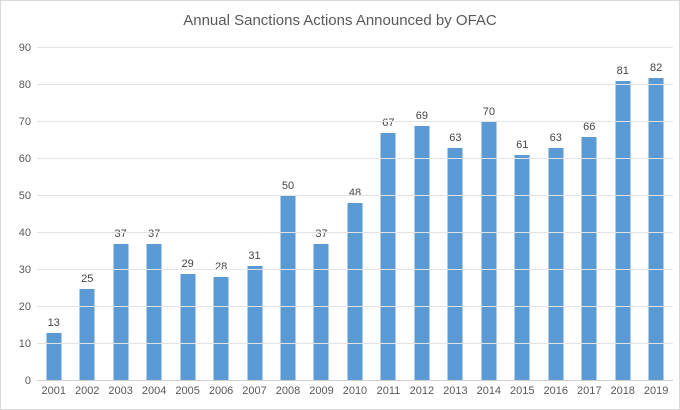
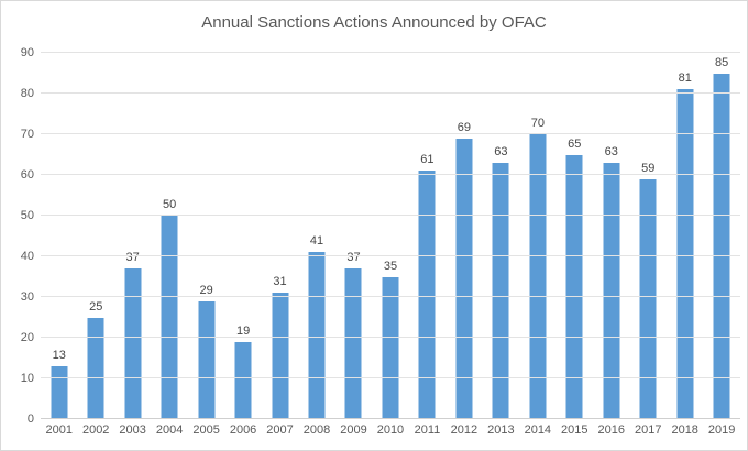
2004: 37 -> 50
2006: 28 -> 19
2008: 50 -> 41
2010: 48 -> 35
2011: 67 -> 61
2015: 61 -> 65
2017: 66 -> 59
2019: 82 -> 85
